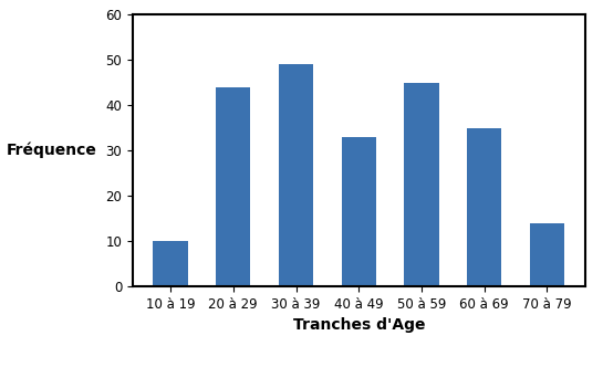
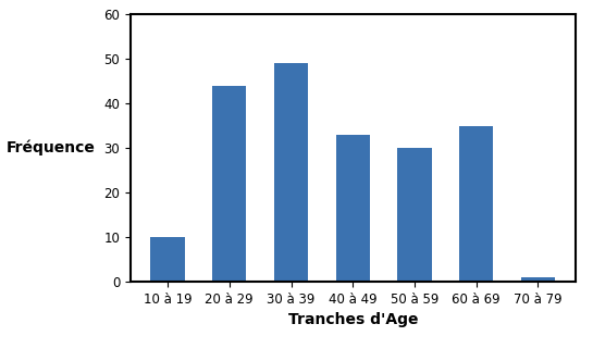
50 à 59: 45 -> 30
70 à 79: 14 -> 1
